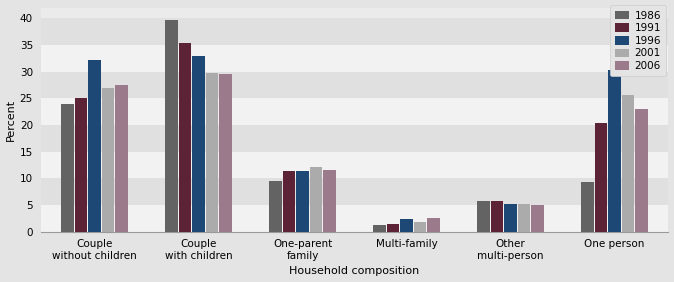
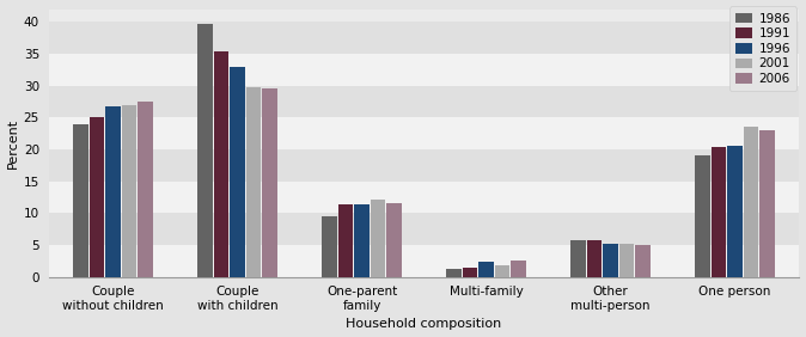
1996/Couple without children: 32.2 -> 26.7
1986/One person: 9.4 -> 19.0
1996/One person: 30.4 -> 20.5
2001/One person: 25.6 -> 23.5
